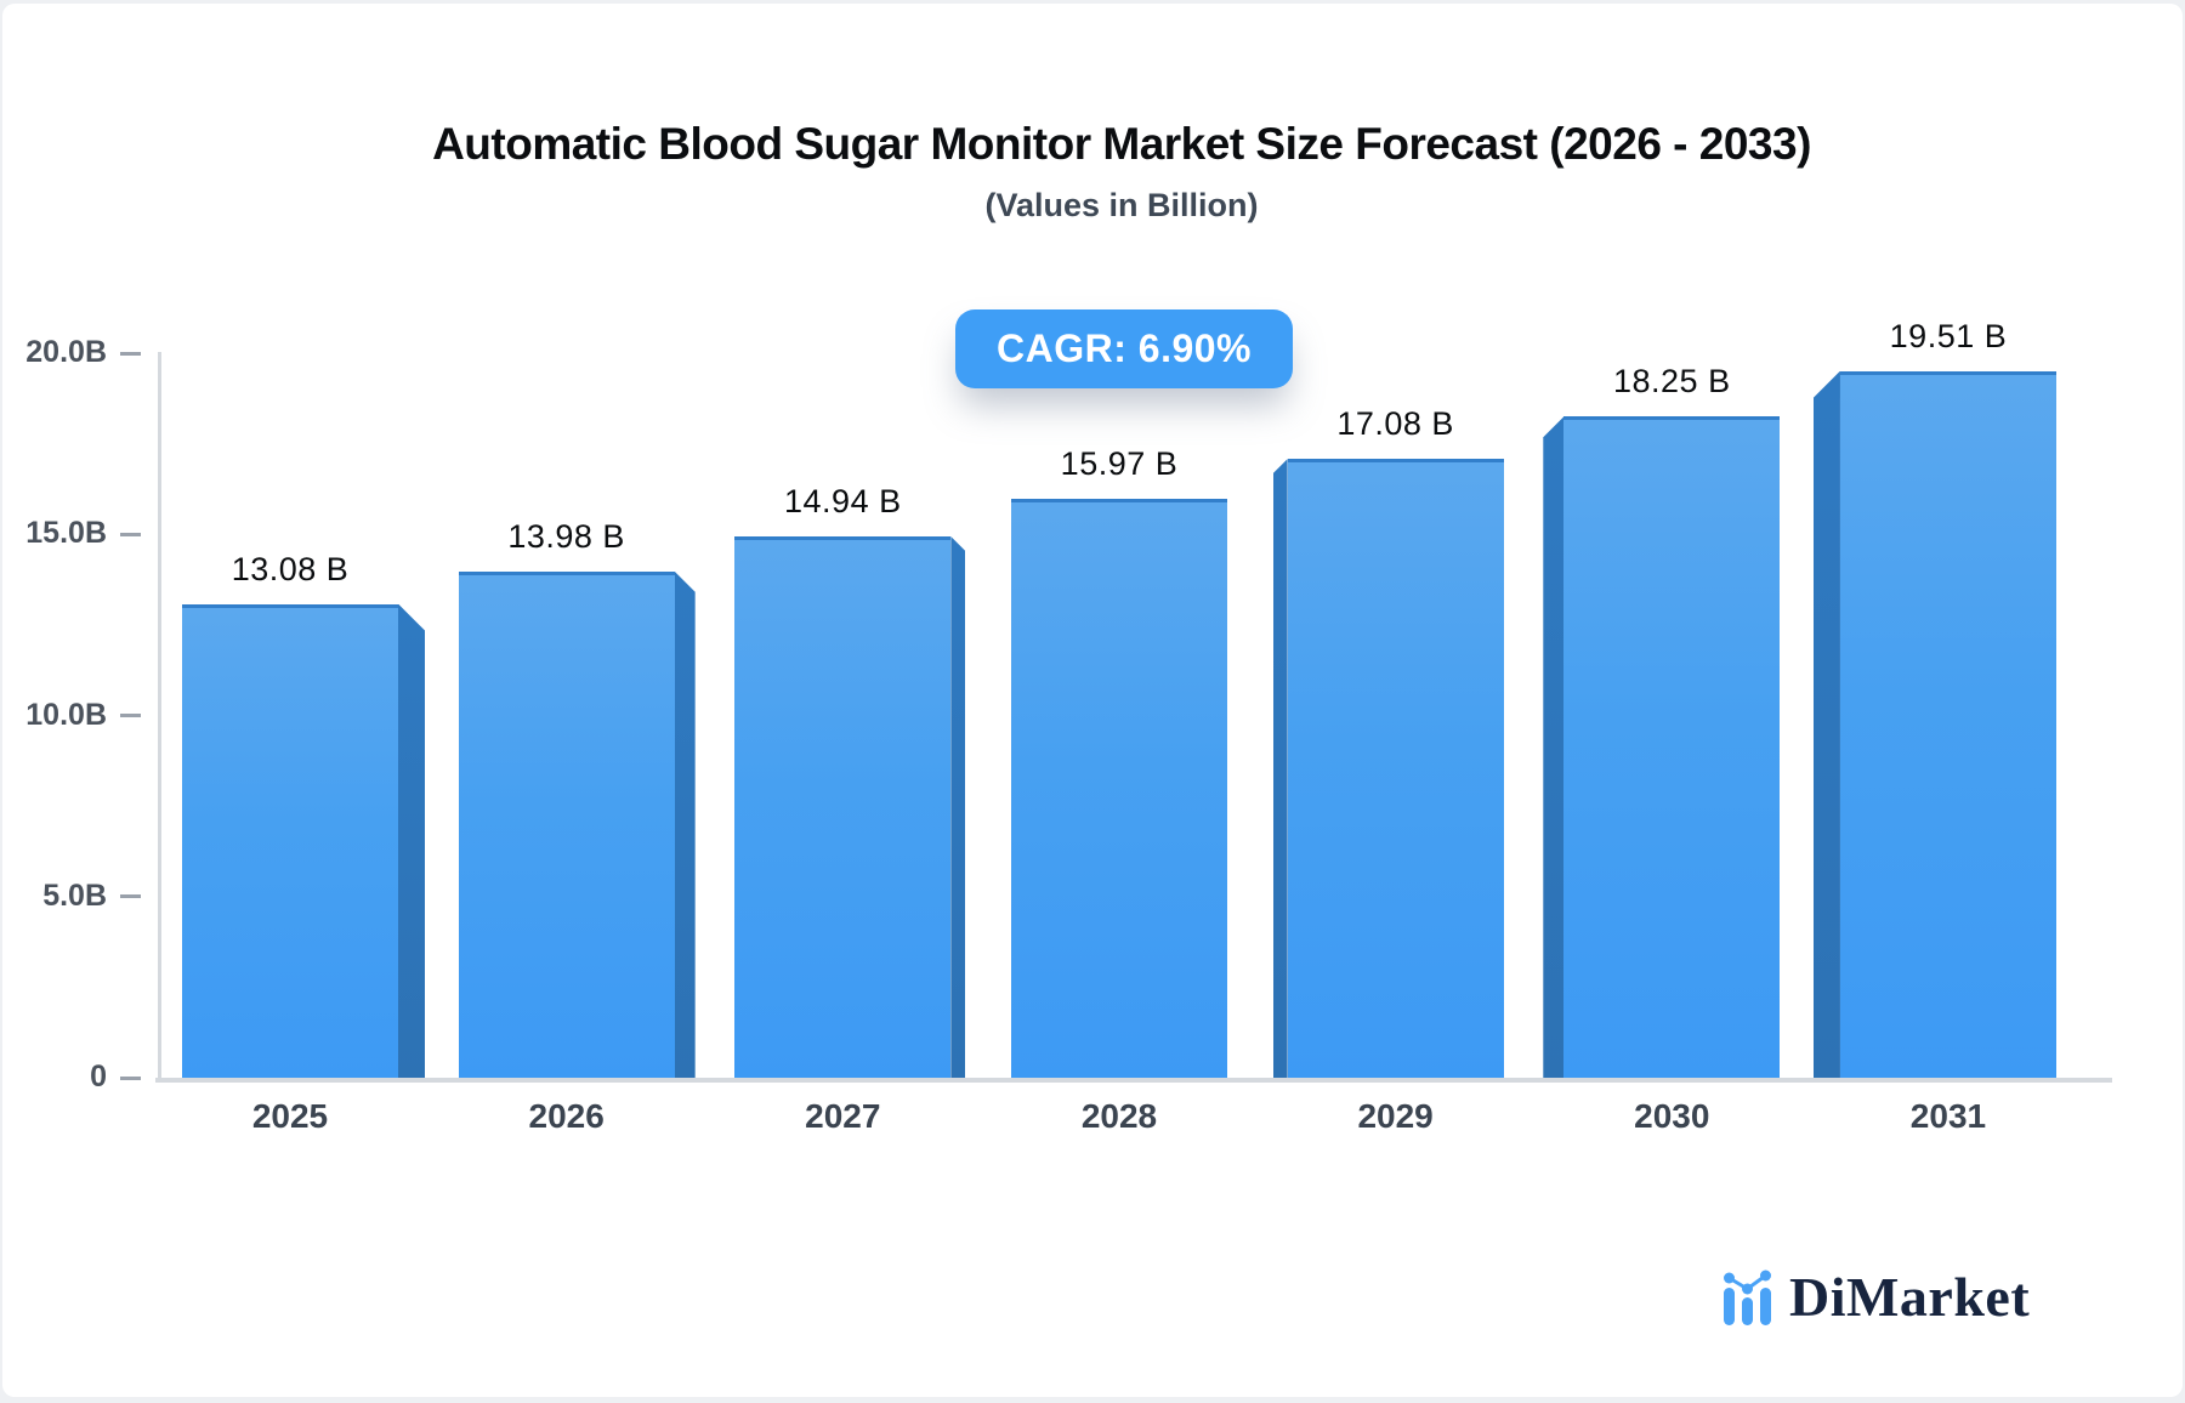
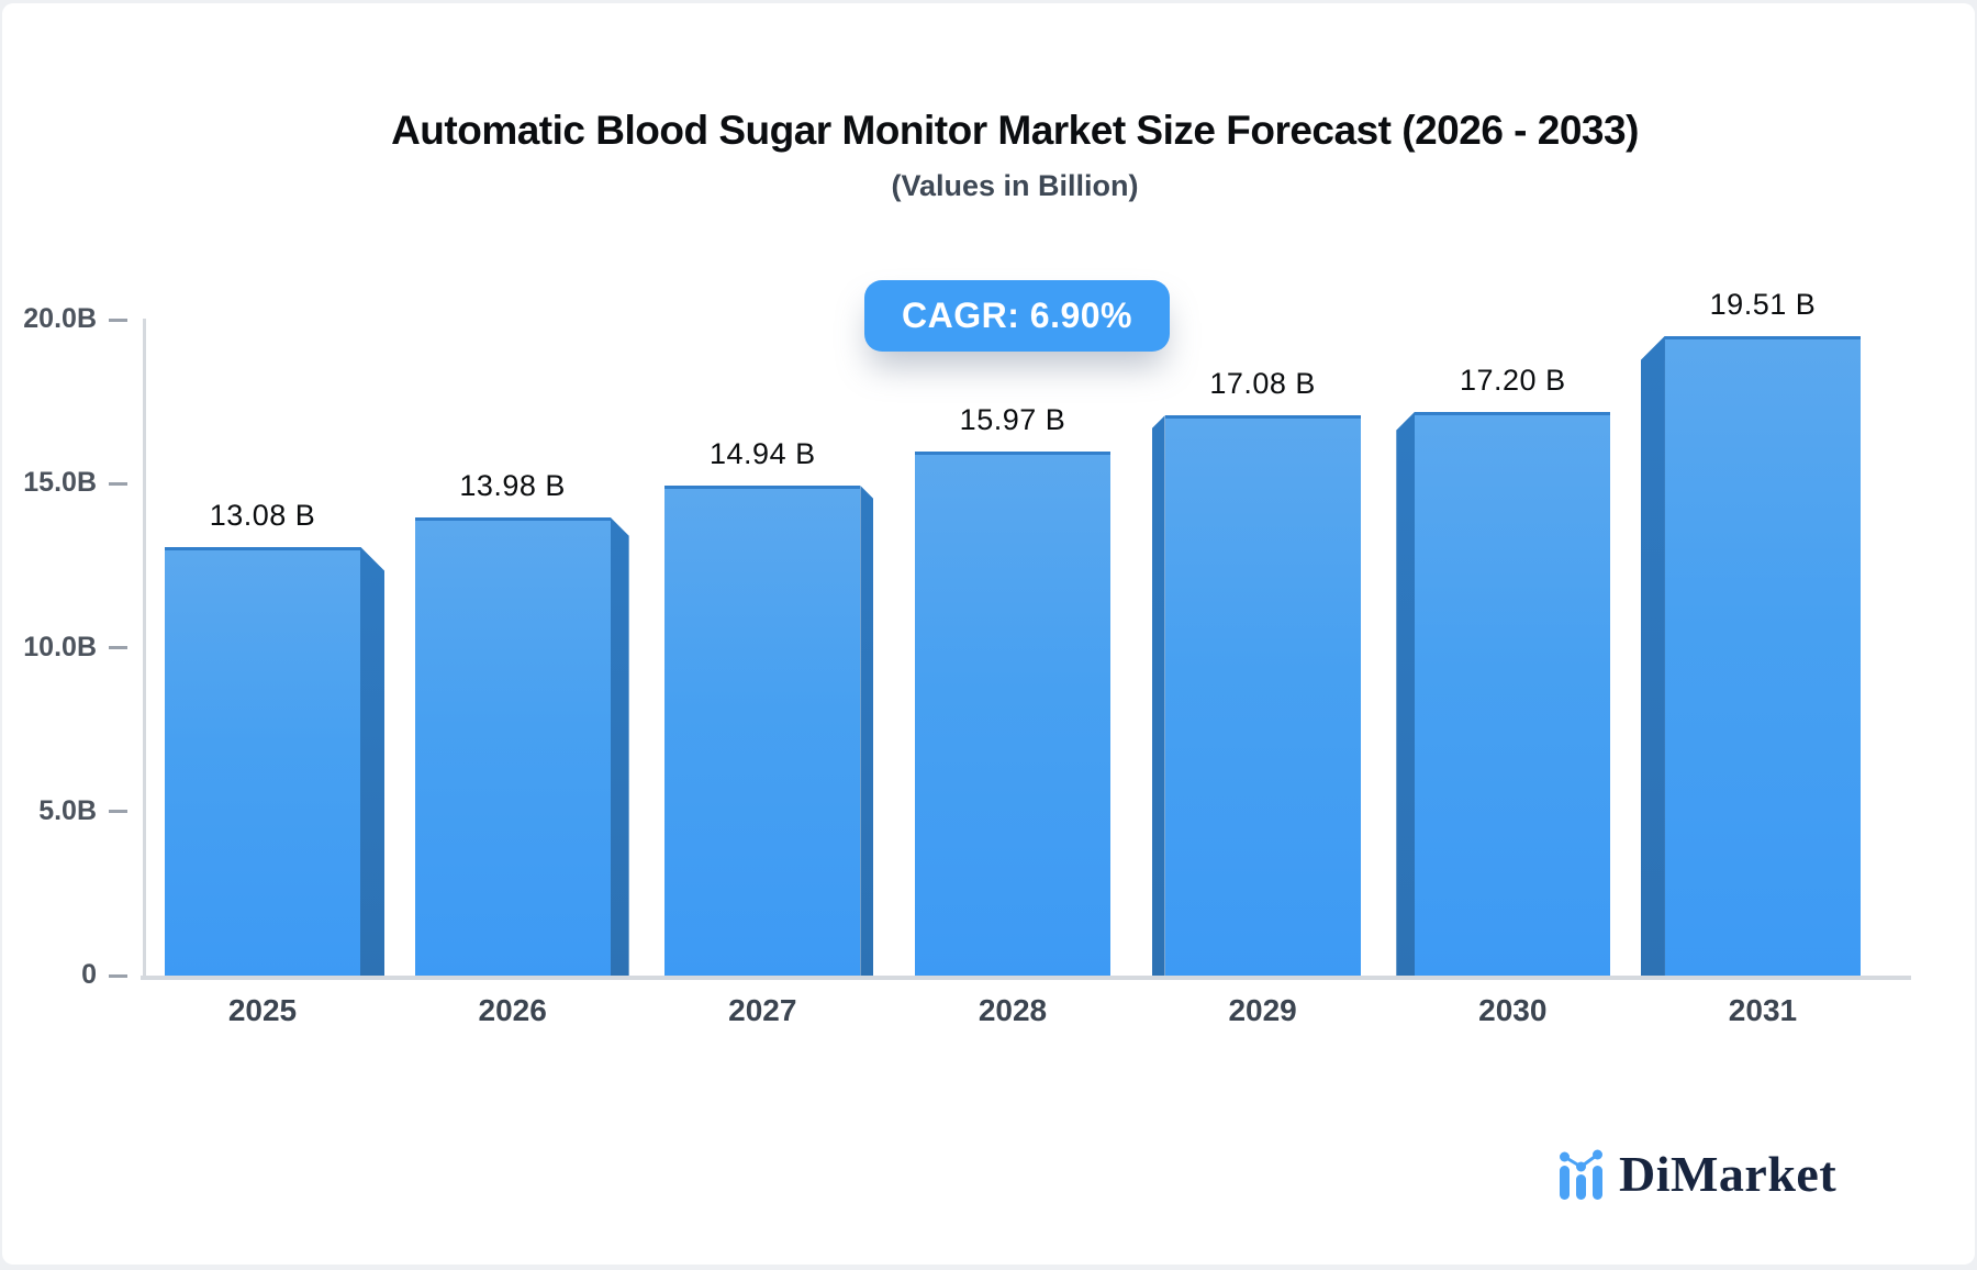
2030: 18.25 -> 17.20
